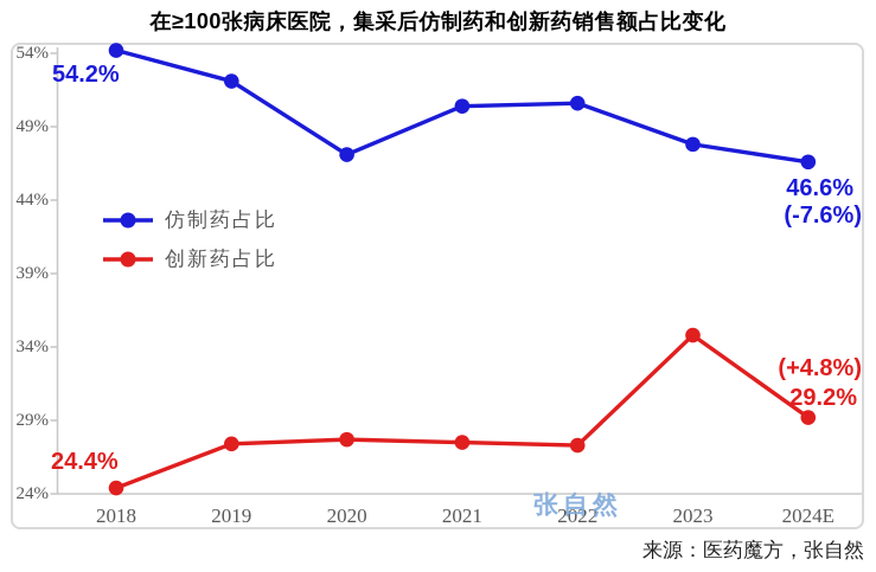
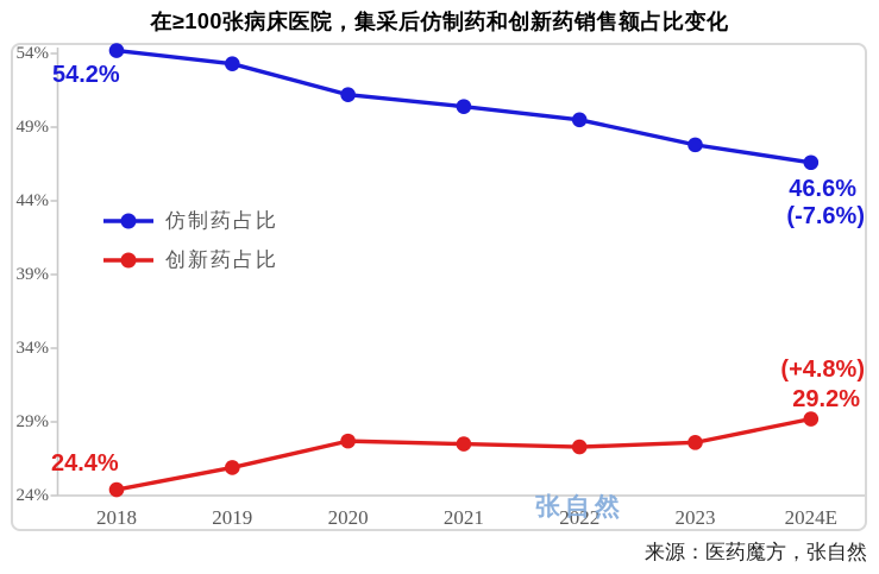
仿制药占比/2019: 52.1% -> 53.3%
创新药占比/2019: 27.4% -> 25.9%
仿制药占比/2020: 47.1% -> 51.2%
仿制药占比/2022: 50.6% -> 49.5%
创新药占比/2023: 34.8% -> 27.6%
